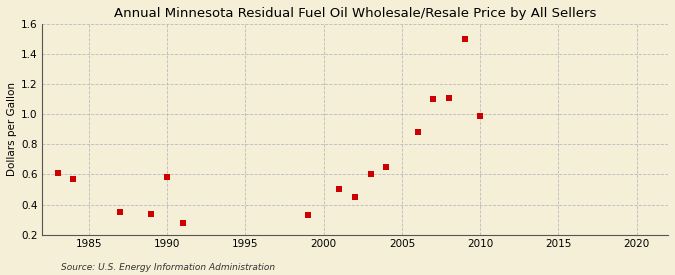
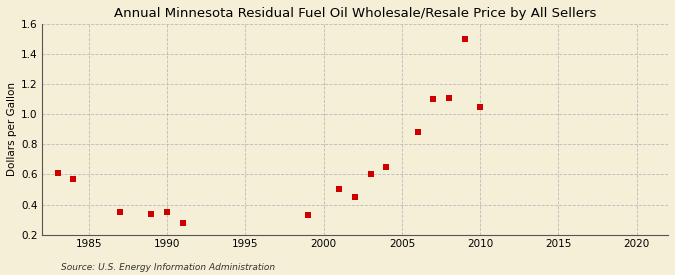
1990: 0.58 -> 0.35
2010: 0.99 -> 1.05
